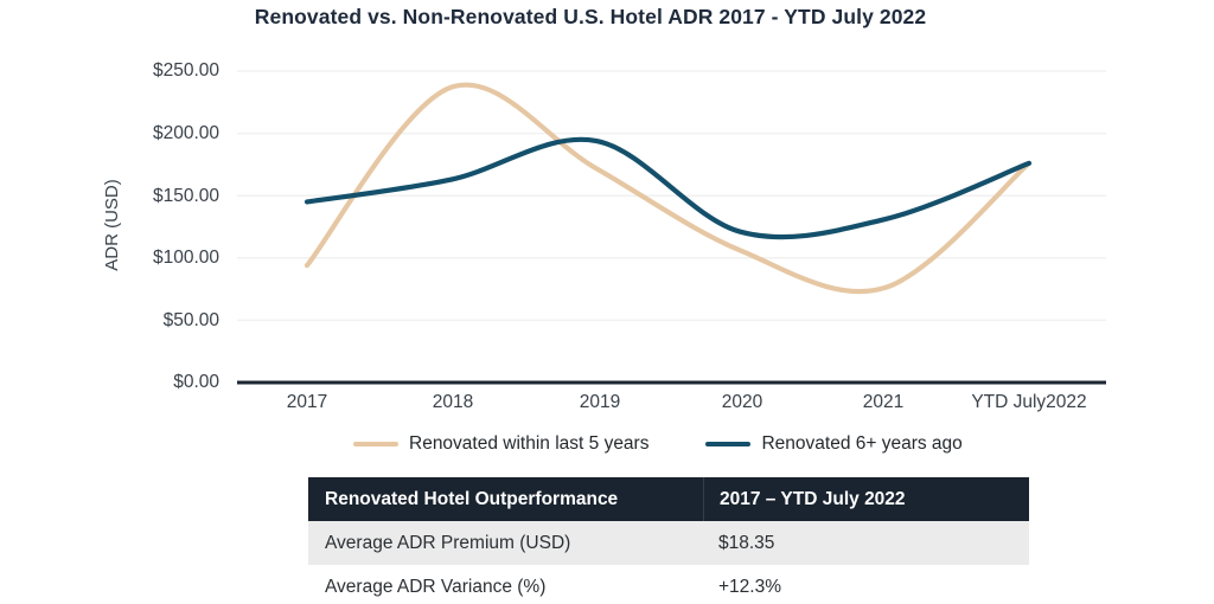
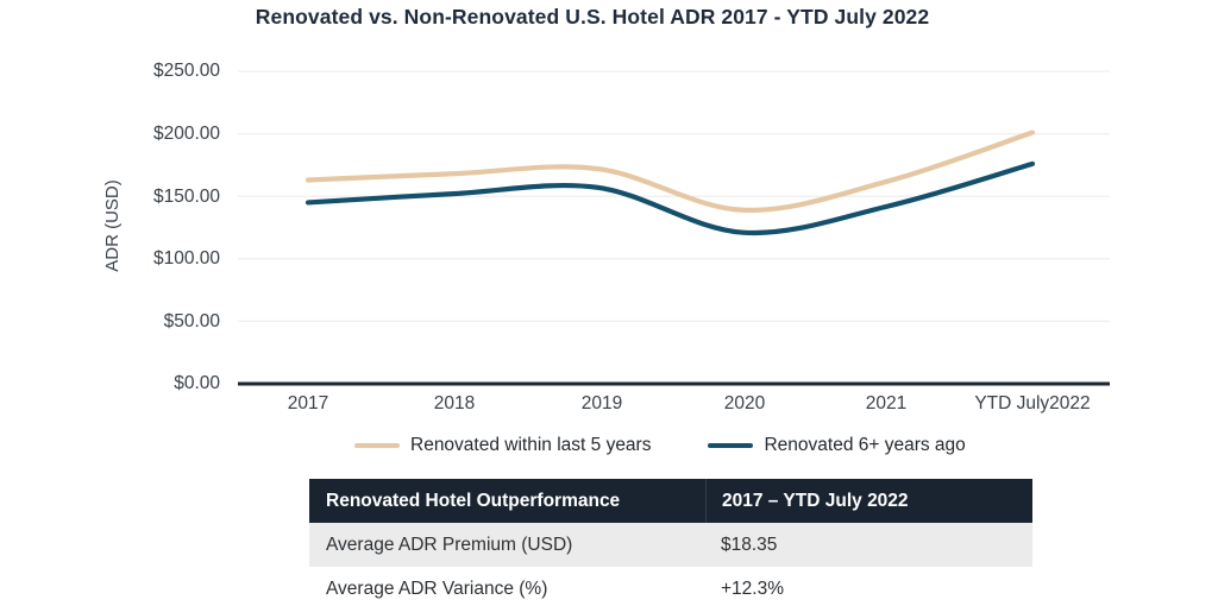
Renovated within last 5 years/2017: $94 -> $163
Renovated within last 5 years/2018: $237 -> $168
Renovated 6+ years ago/2018: $163 -> $152
Renovated 6+ years ago/2019: $194 -> $157
Renovated within last 5 years/2020: $106 -> $139
Renovated within last 5 years/2021: $76 -> $162
Renovated 6+ years ago/2021: $131 -> $142
Renovated within last 5 years/YTD July2022: $176 -> $201
